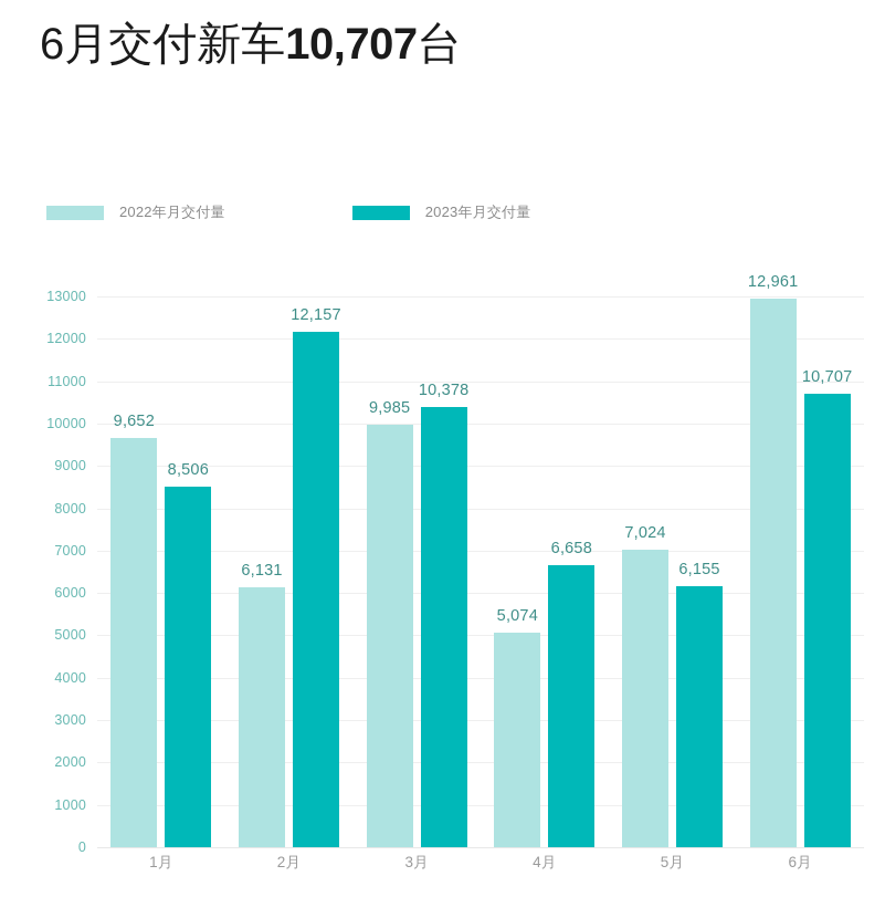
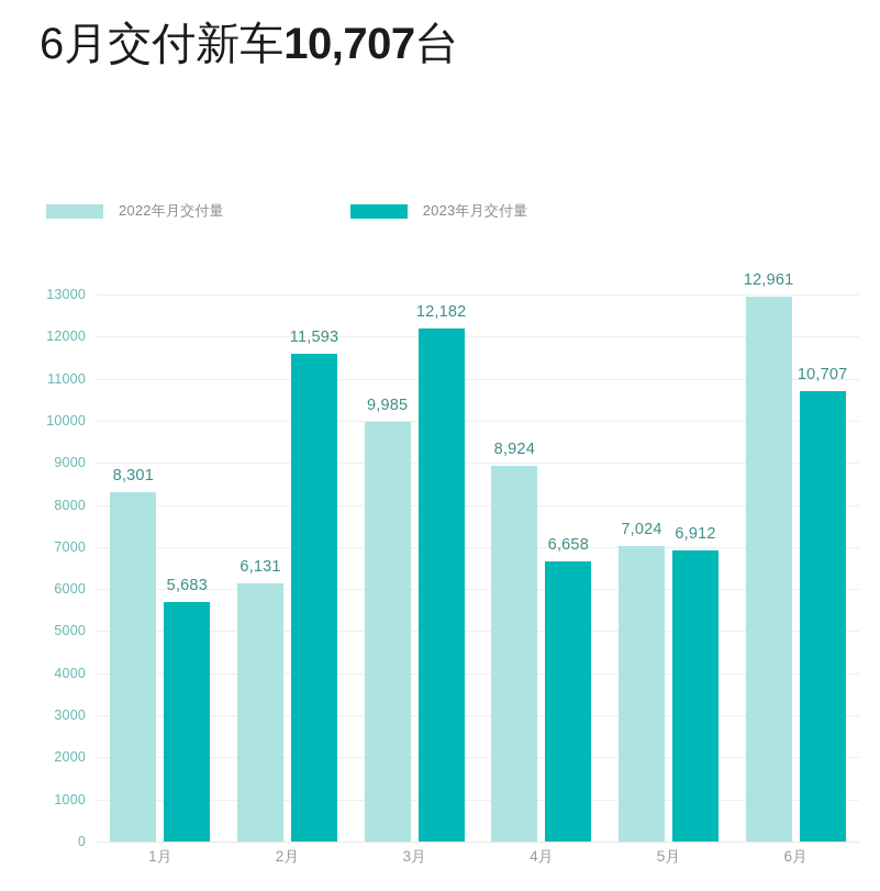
2022年月交付量/1月: 9,652 -> 8,301
2023年月交付量/1月: 8,506 -> 5,683
2023年月交付量/2月: 12,157 -> 11,593
2023年月交付量/3月: 10,378 -> 12,182
2022年月交付量/4月: 5,074 -> 8,924
2023年月交付量/5月: 6,155 -> 6,912
